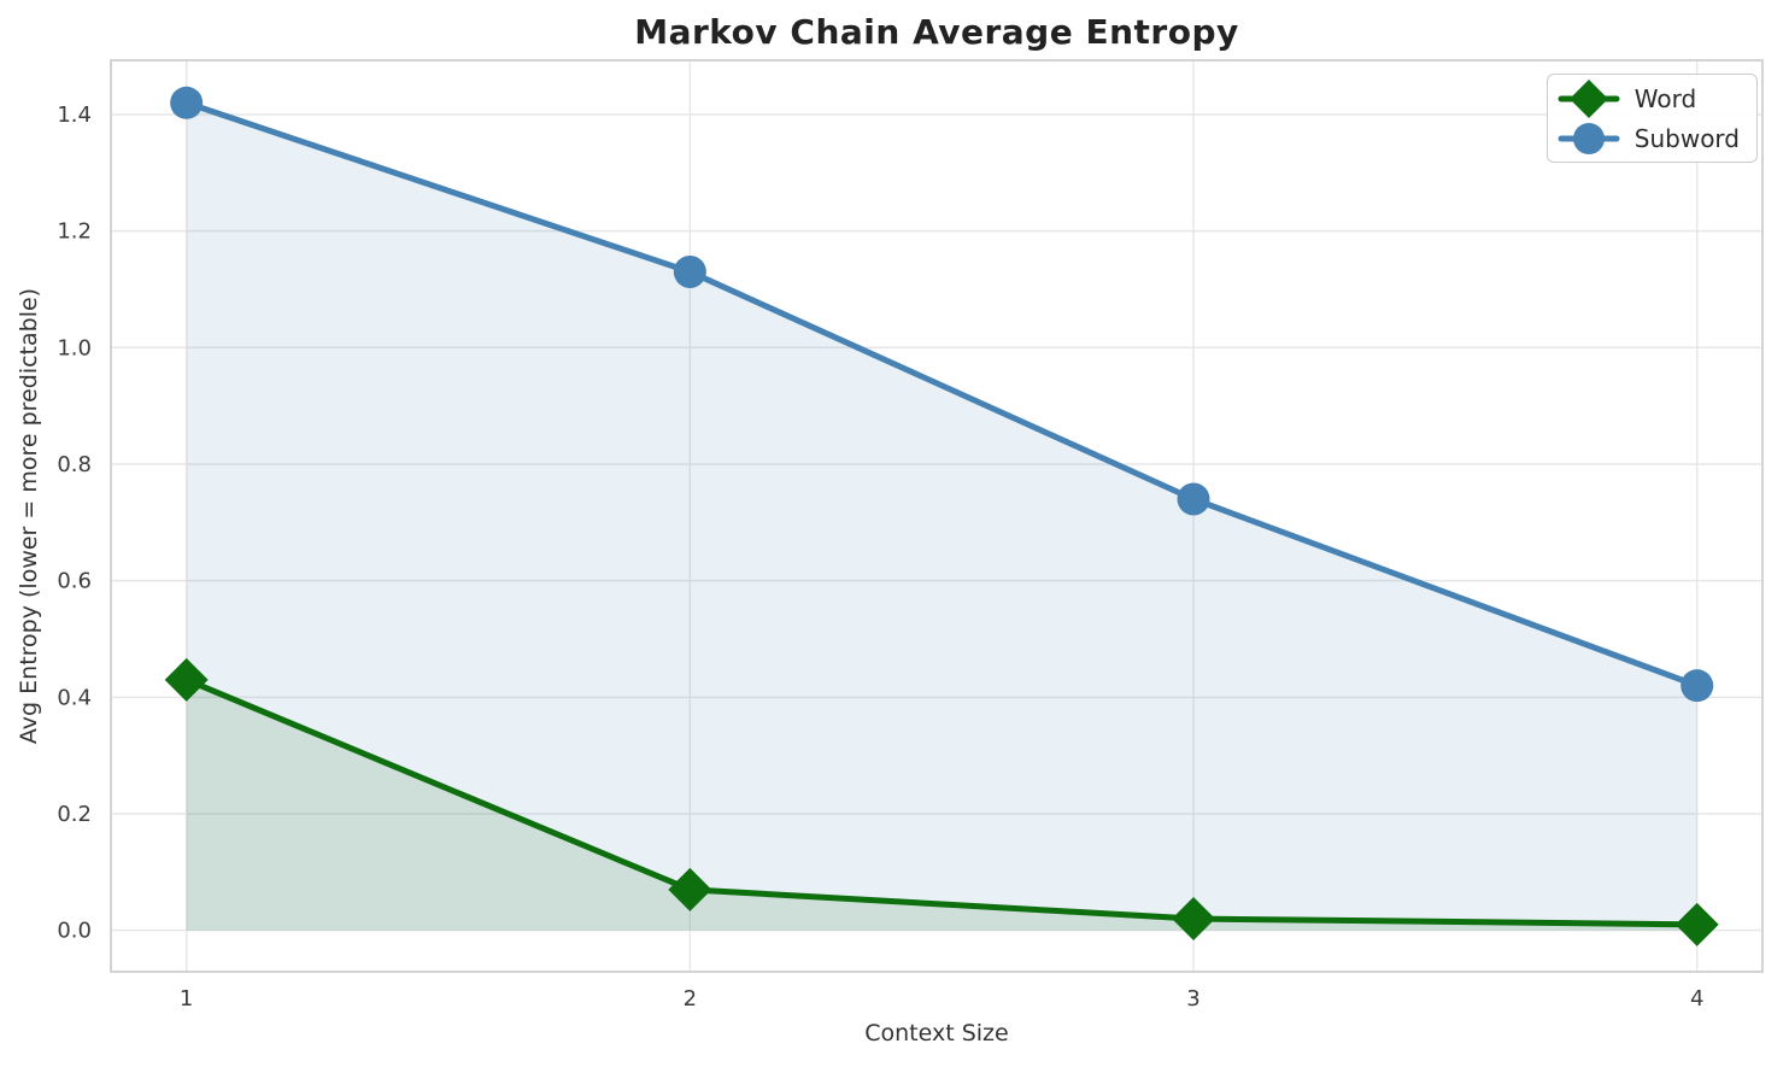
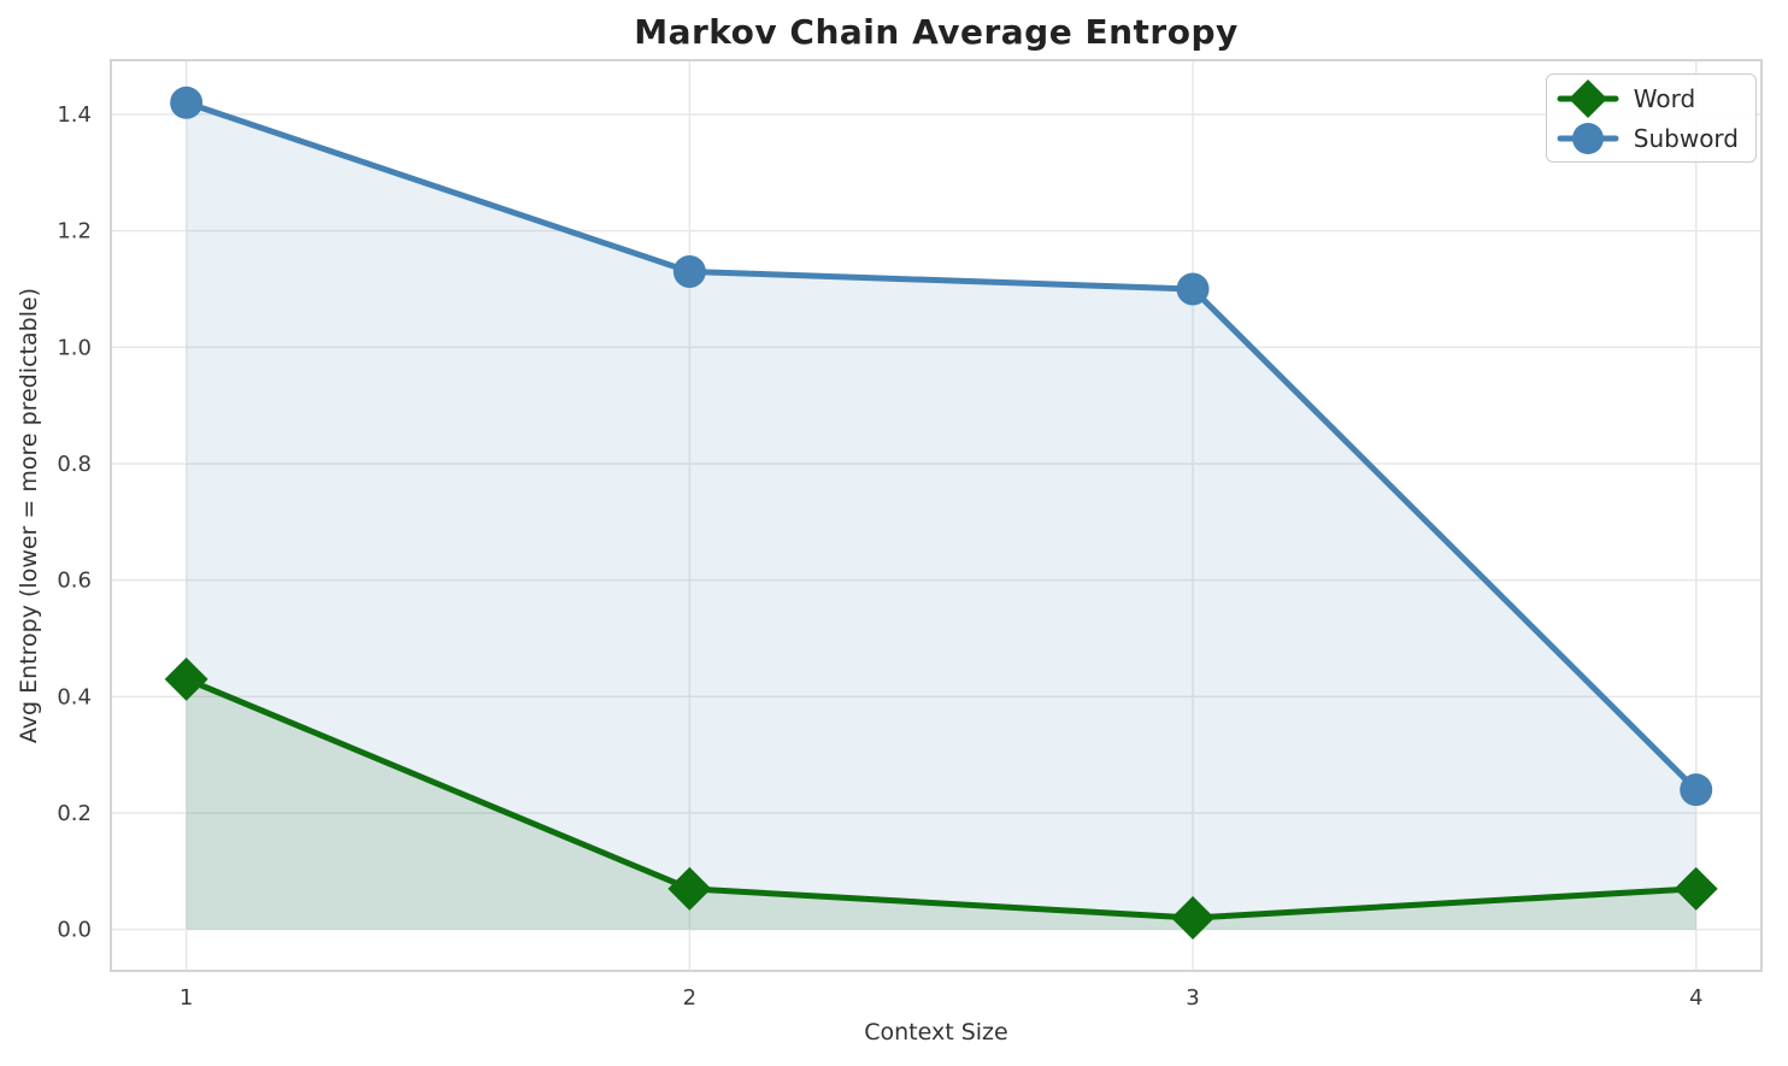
Subword/3: 0.74 -> 1.10
Word/4: 0.01 -> 0.07
Subword/4: 0.42 -> 0.24
